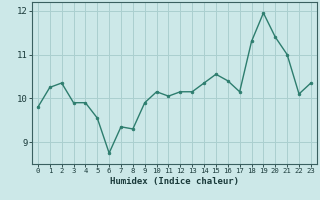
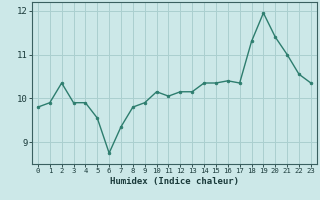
1: 10.25 -> 9.90
8: 9.30 -> 9.80
15: 10.55 -> 10.35
17: 10.15 -> 10.35
22: 10.10 -> 10.55
